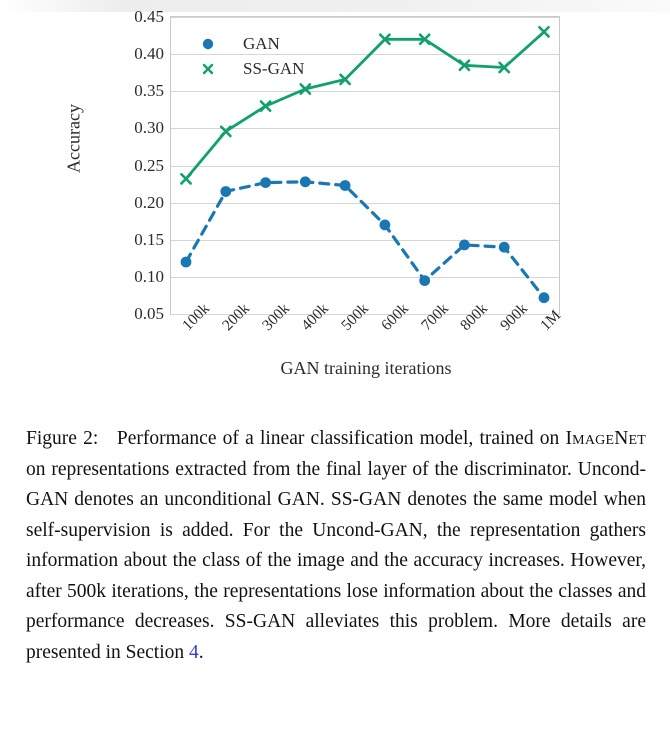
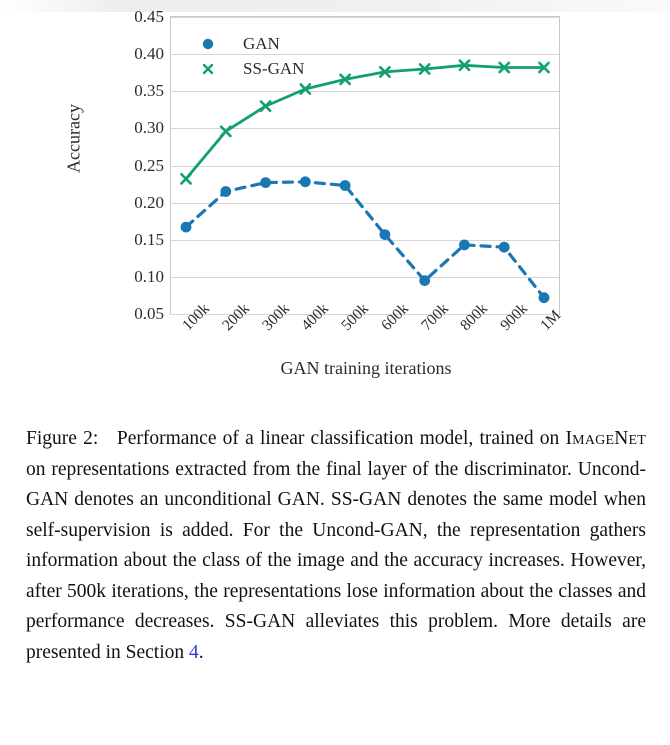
GAN/100k: 0.12 -> 0.17
GAN/600k: 0.17 -> 0.16
SS-GAN/600k: 0.42 -> 0.38
SS-GAN/700k: 0.42 -> 0.38
SS-GAN/1M: 0.43 -> 0.38
